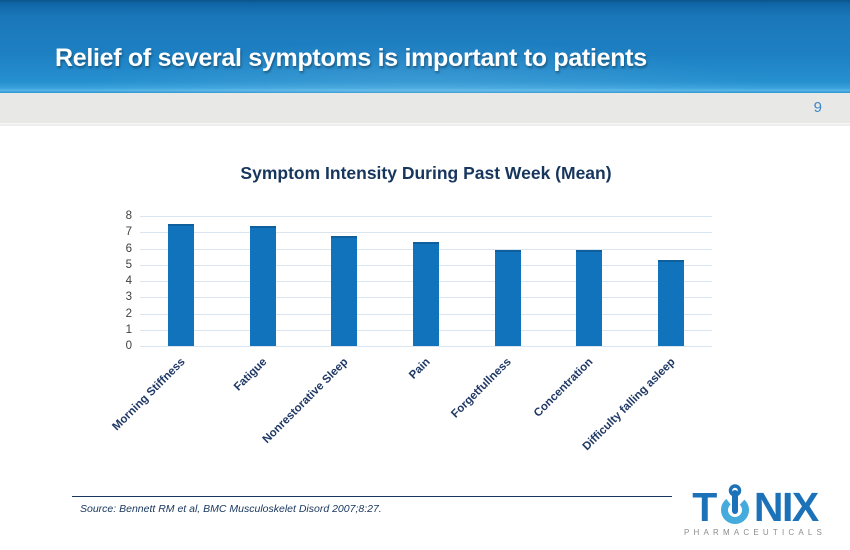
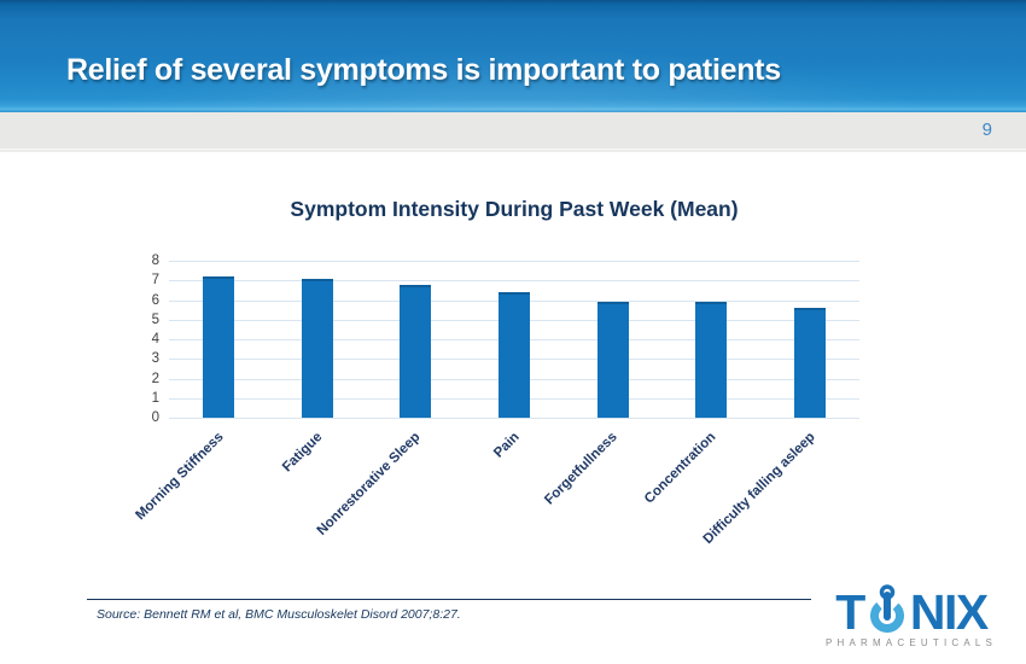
Morning Stiffness: 7.5 -> 7.2
Fatigue: 7.4 -> 7.1
Difficulty falling asleep: 5.3 -> 5.6
